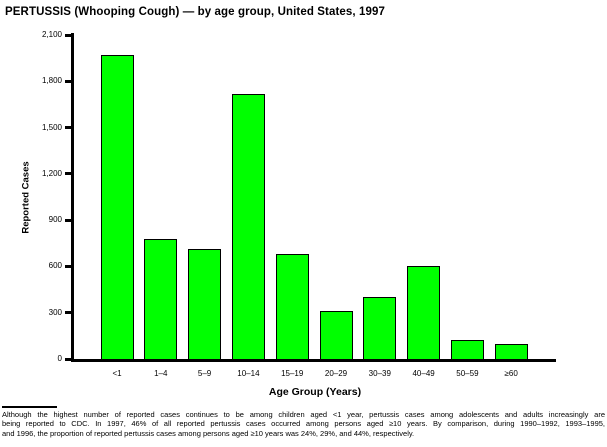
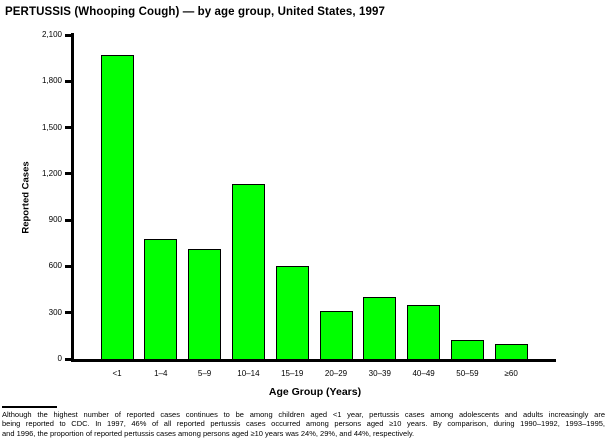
10–14: 1720 -> 1140
15–19: 680 -> 600
40–49: 600 -> 350
